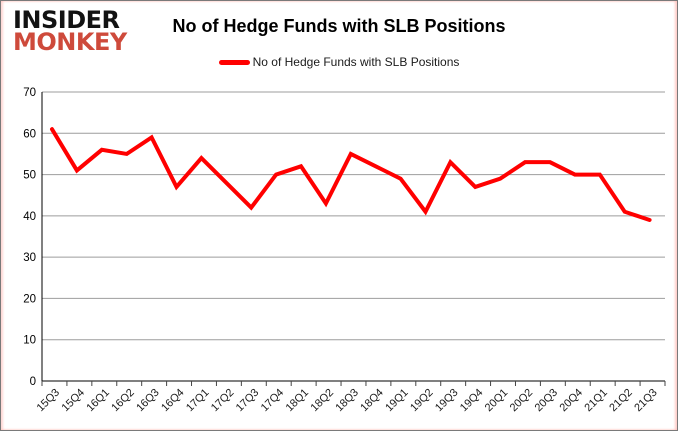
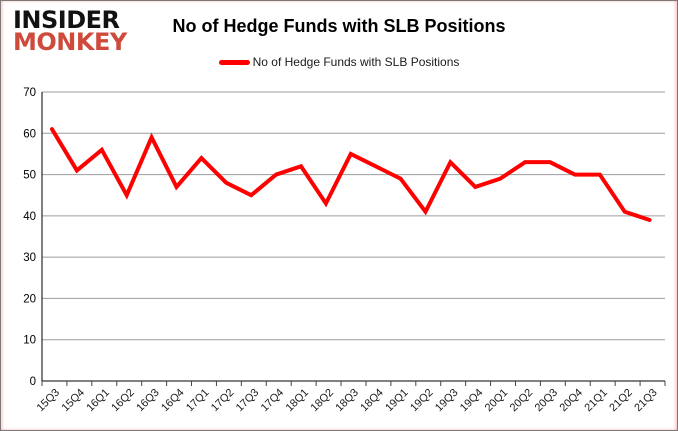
16Q2: 55 -> 45
17Q3: 42 -> 45
